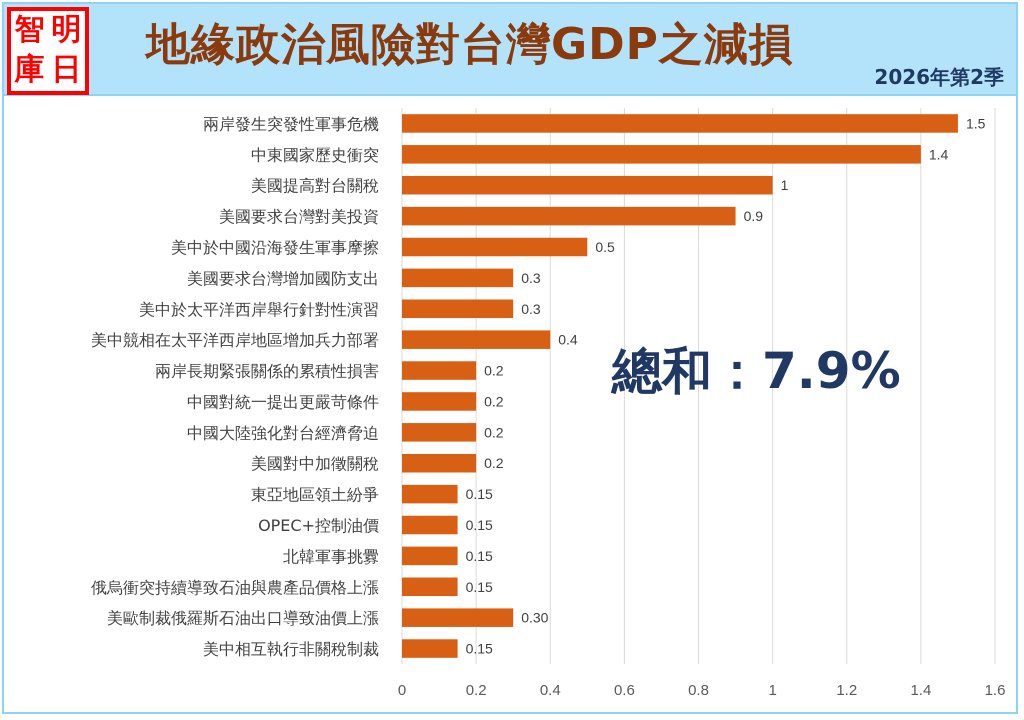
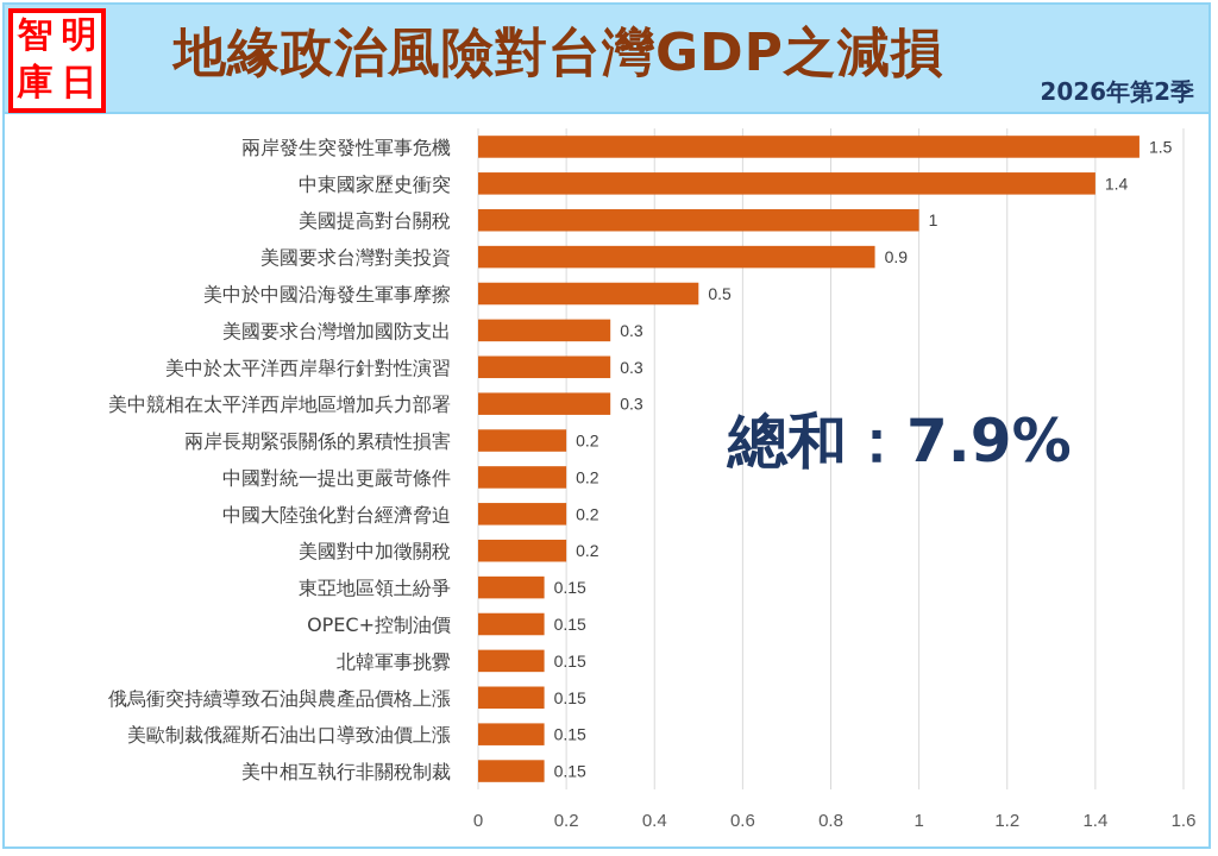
美中競相在太平洋西岸地區增加兵力部署: 0.4 -> 0.3
美歐制裁俄羅斯石油出口導致油價上漲: 0.30 -> 0.15
